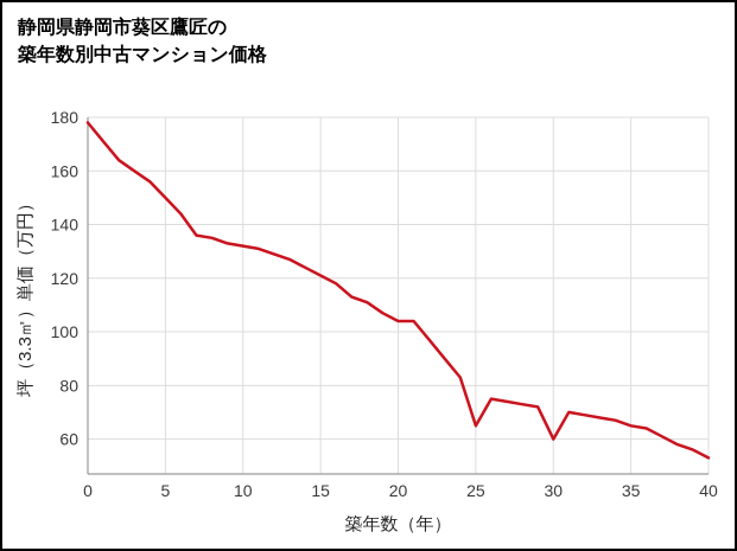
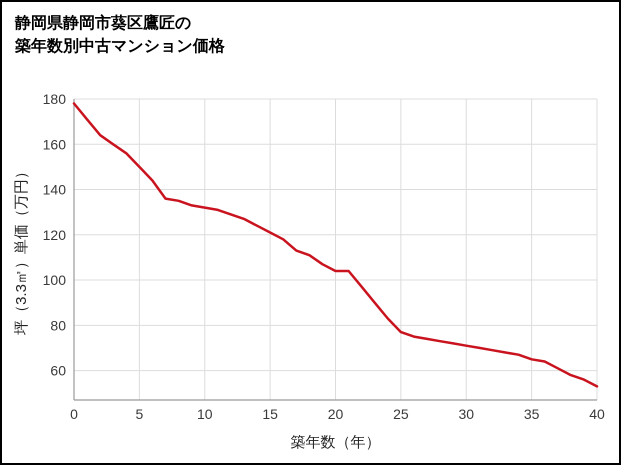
25: 65 -> 77
30: 60 -> 71
